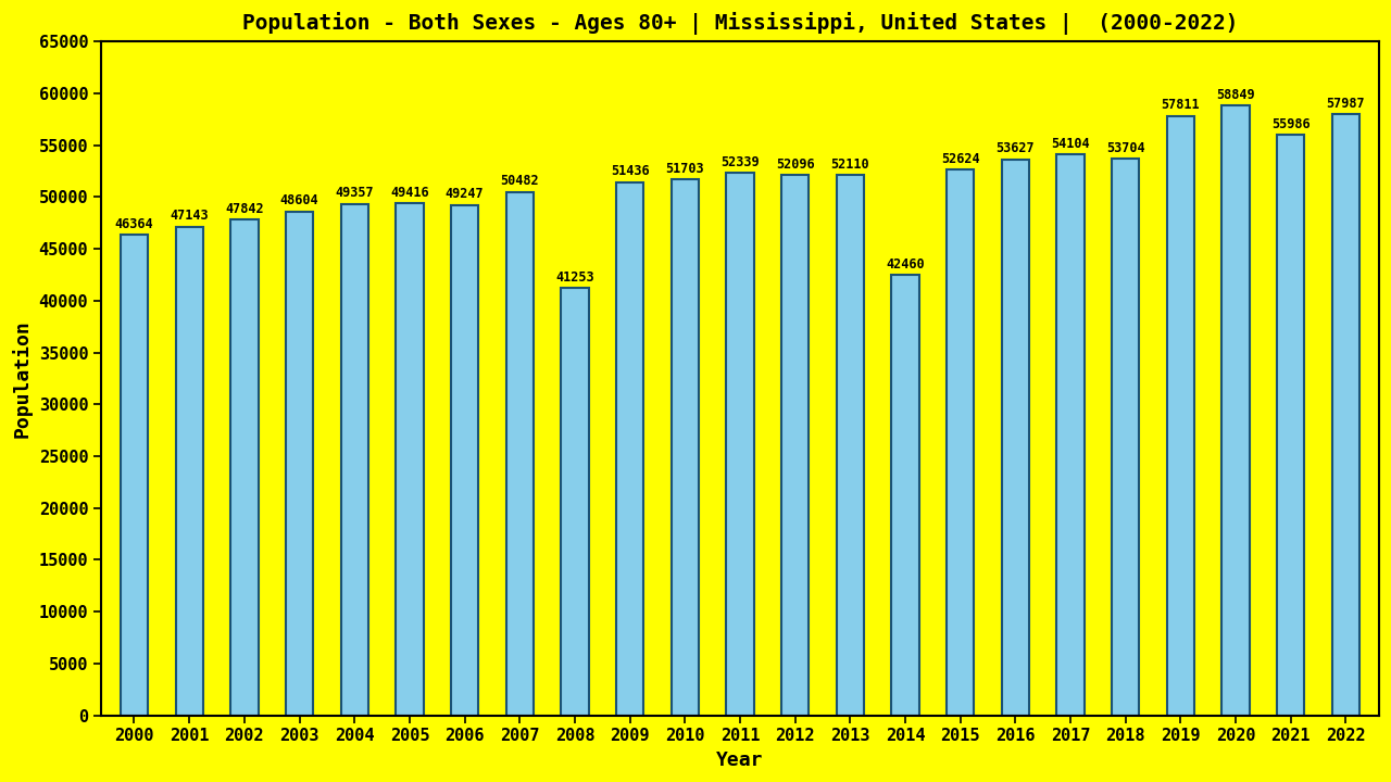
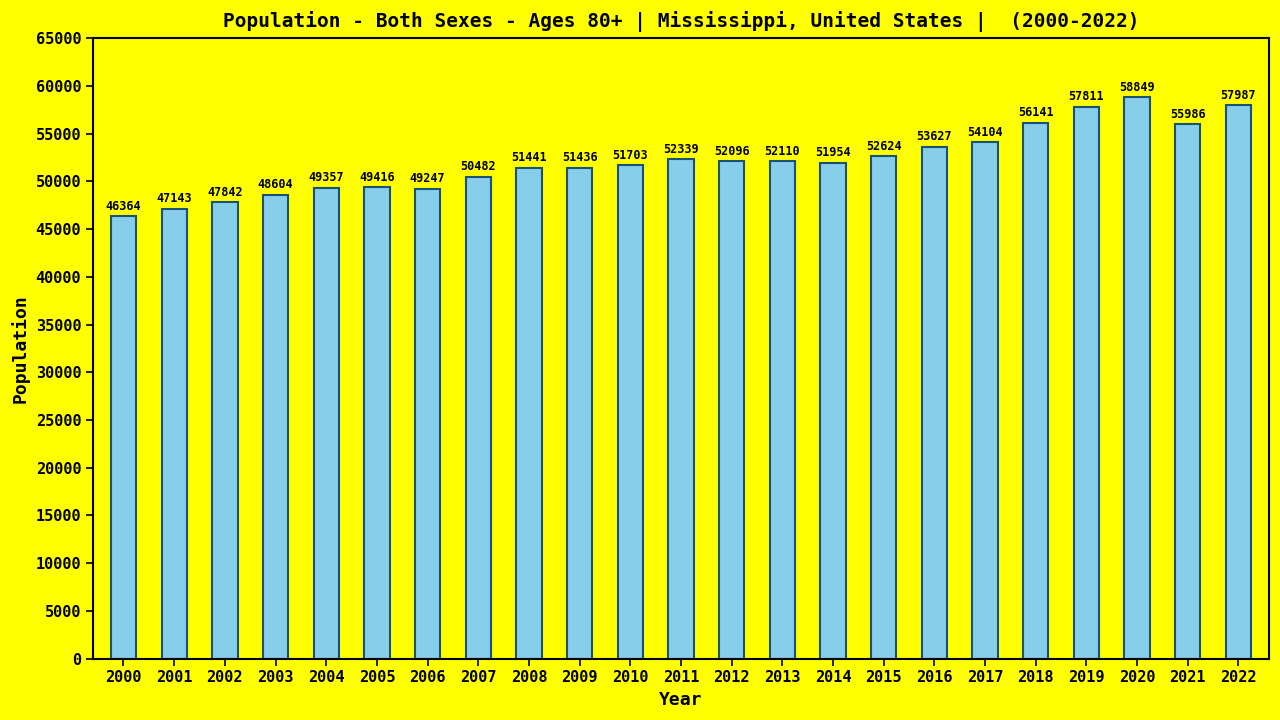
2008: 41253 -> 51441
2014: 42460 -> 51954
2018: 53704 -> 56141
